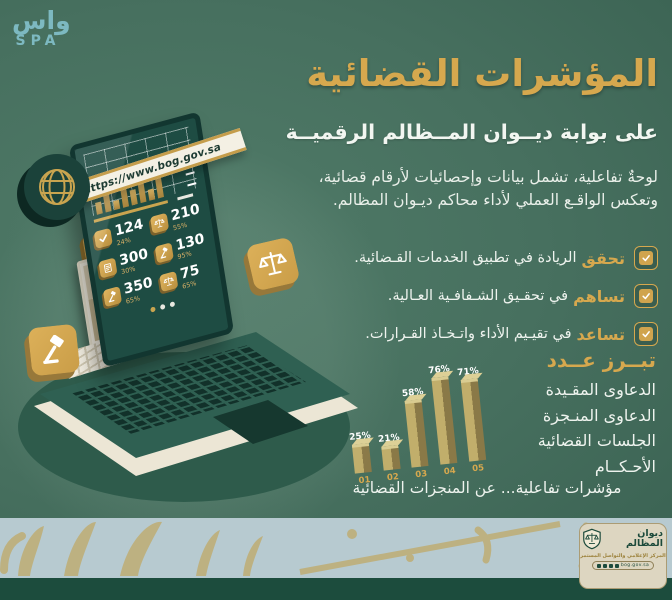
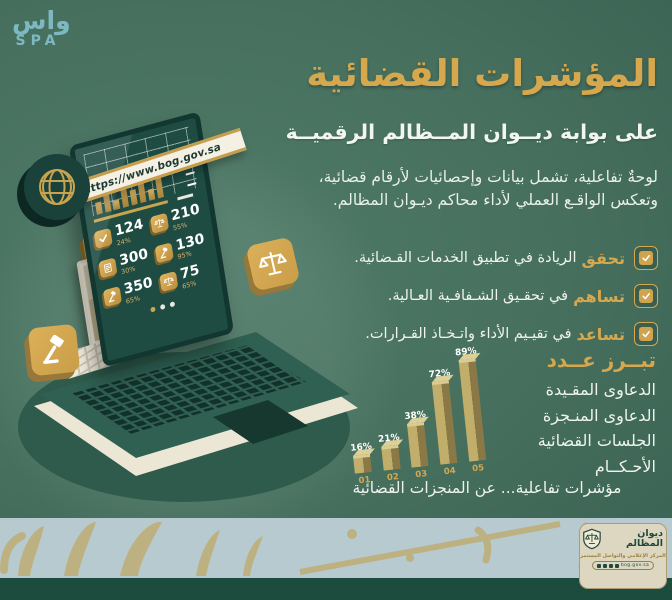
01: 25% -> 16%
03: 58% -> 38%
04: 76% -> 72%
05: 71% -> 89%
